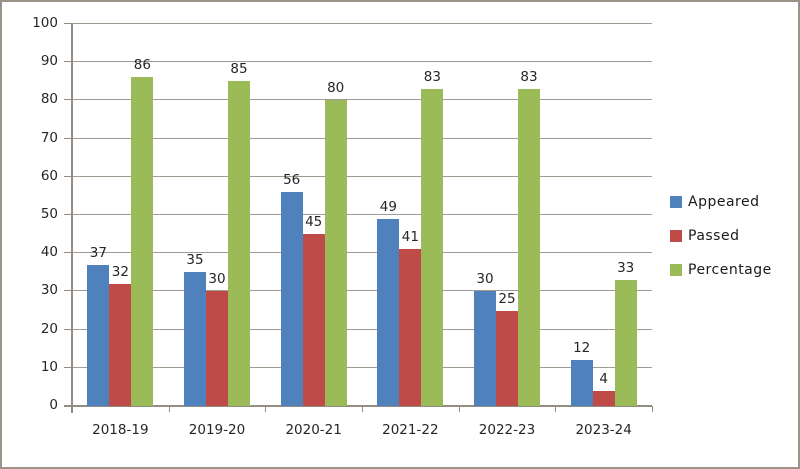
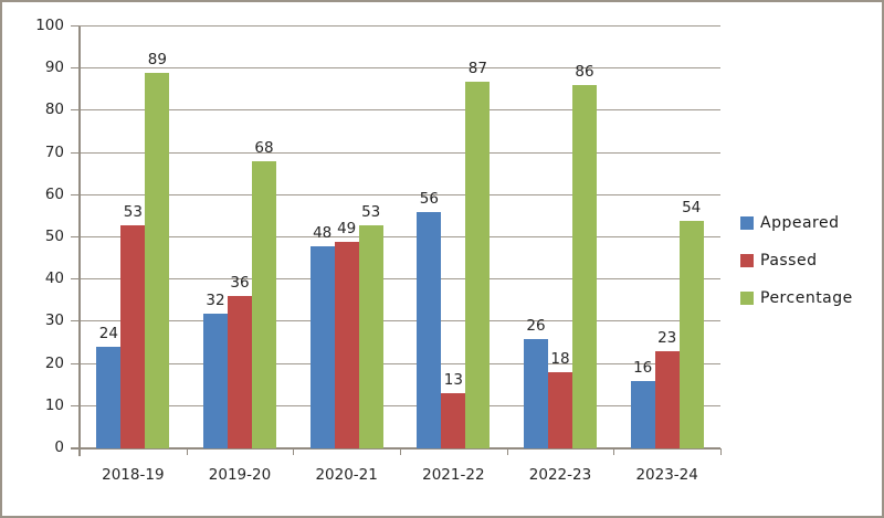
Appeared/2018-19: 37 -> 24
Passed/2018-19: 32 -> 53
Percentage/2018-19: 86 -> 89
Appeared/2019-20: 35 -> 32
Passed/2019-20: 30 -> 36
Percentage/2019-20: 85 -> 68
Appeared/2020-21: 56 -> 48
Passed/2020-21: 45 -> 49
Percentage/2020-21: 80 -> 53
Appeared/2021-22: 49 -> 56
Passed/2021-22: 41 -> 13
Percentage/2021-22: 83 -> 87
Appeared/2022-23: 30 -> 26
Passed/2022-23: 25 -> 18
Percentage/2022-23: 83 -> 86
Appeared/2023-24: 12 -> 16
Passed/2023-24: 4 -> 23
Percentage/2023-24: 33 -> 54
